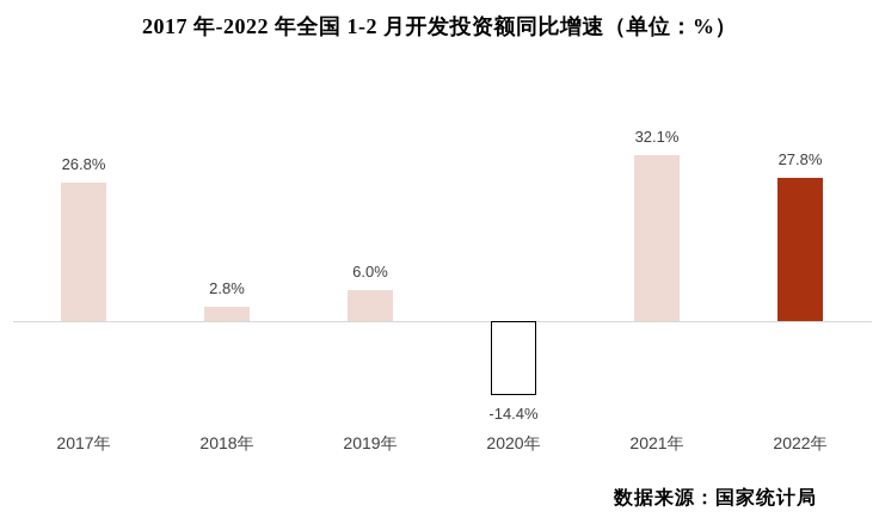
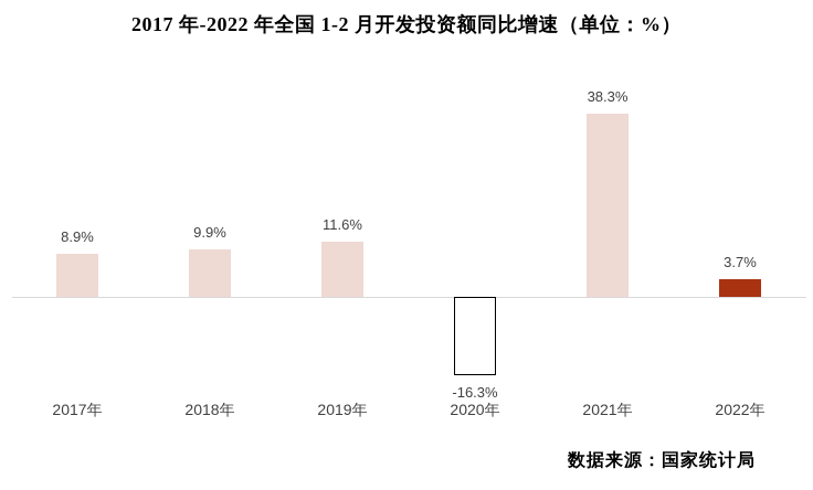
2017年: 26.8% -> 8.9%
2018年: 2.8% -> 9.9%
2019年: 6.0% -> 11.6%
2020年: -14.4% -> -16.3%
2021年: 32.1% -> 38.3%
2022年: 27.8% -> 3.7%
